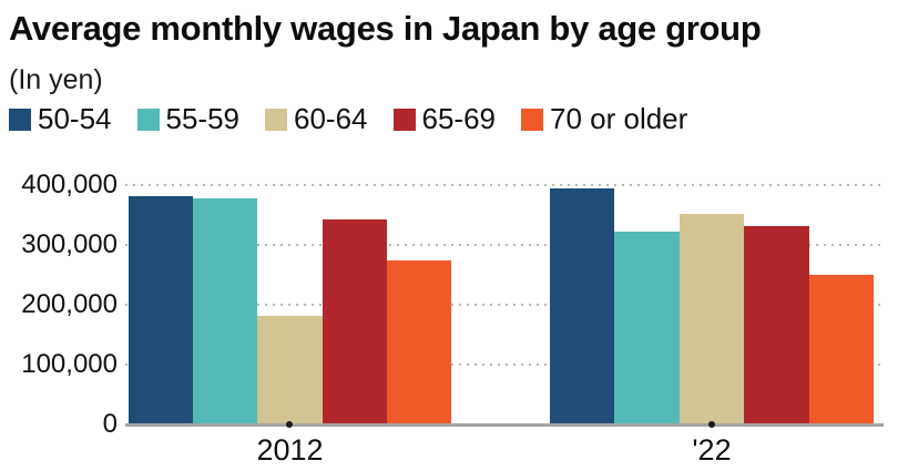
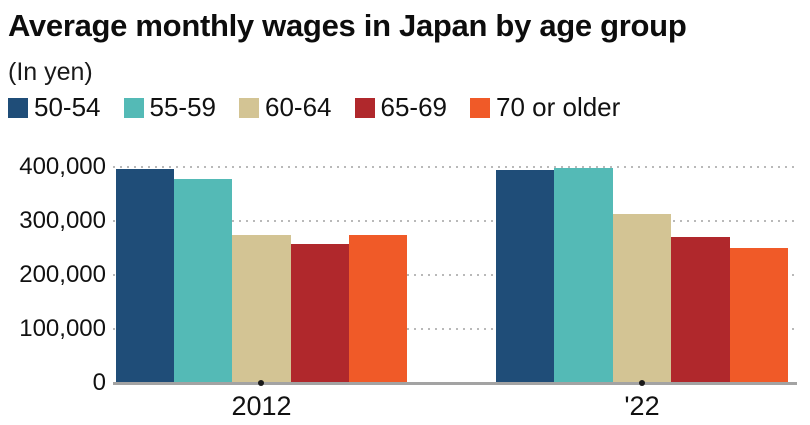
50-54/2012: 380000 -> 390000
60-64/2012: 180000 -> 270000
65-69/2012: 340000 -> 260000
55-59/'22: 320000 -> 400000
60-64/'22: 350000 -> 310000
65-69/'22: 330000 -> 270000
